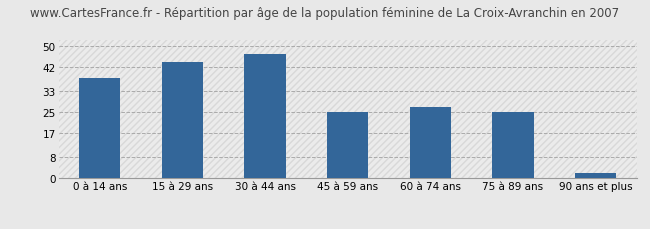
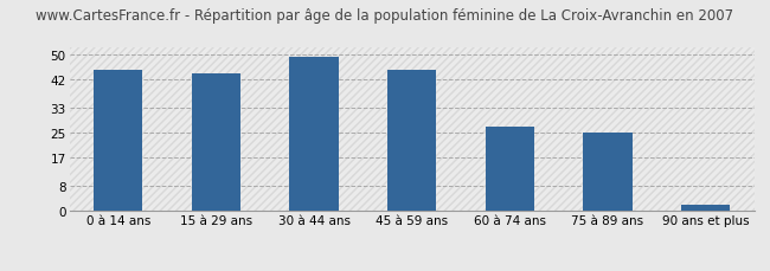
0 à 14 ans: 38 -> 45
30 à 44 ans: 47 -> 49
45 à 59 ans: 25 -> 45
